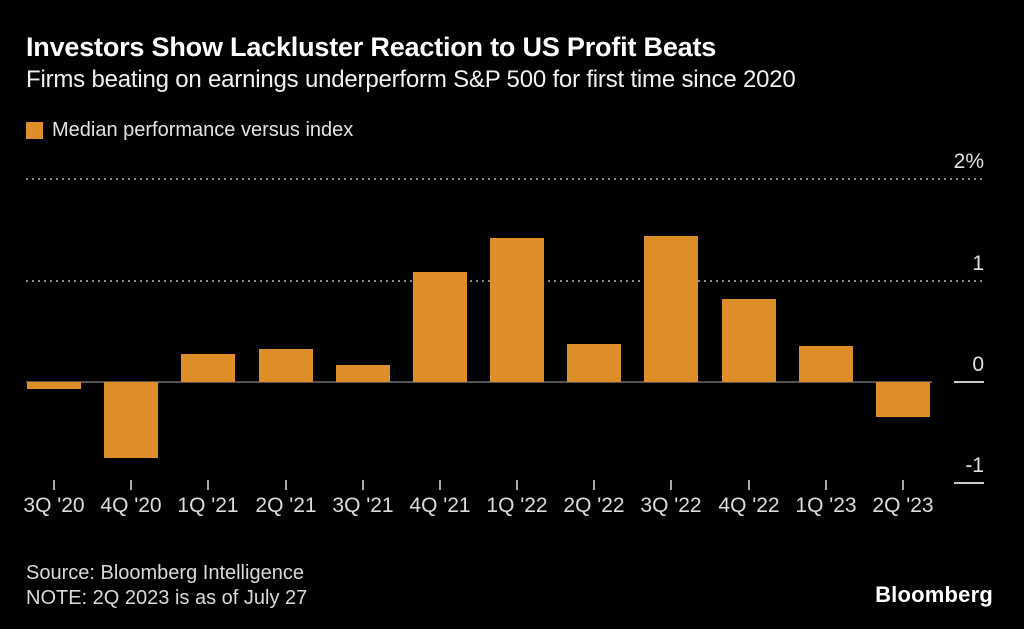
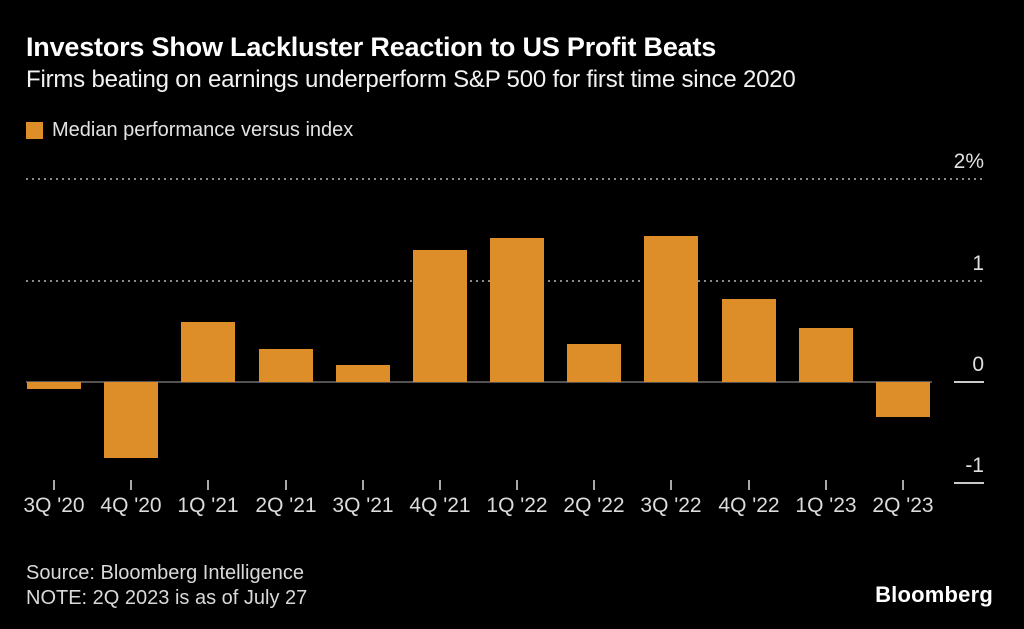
1Q '21: 0.28% -> 0.59%
4Q '21: 1.09% -> 1.30%
1Q '23: 0.36% -> 0.53%
